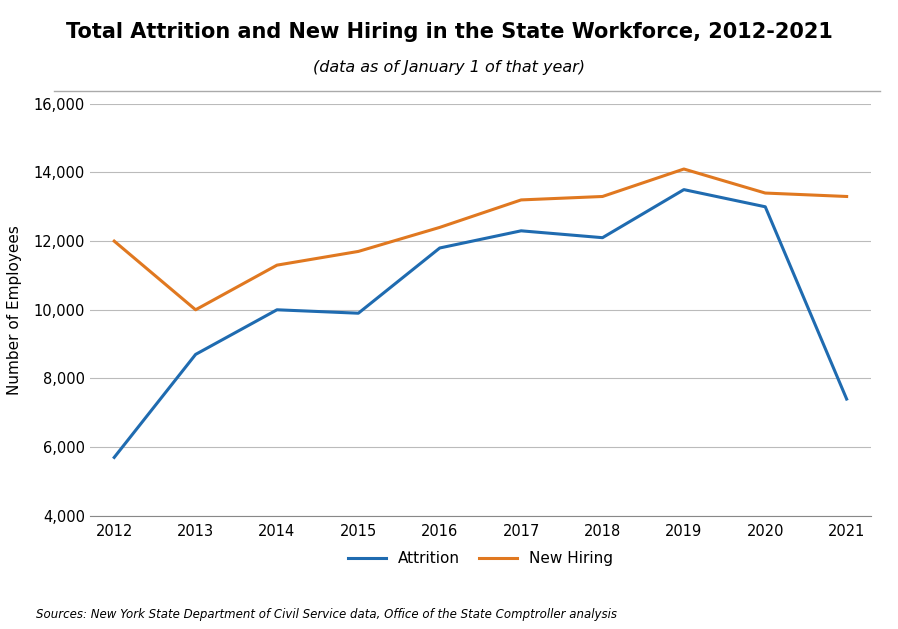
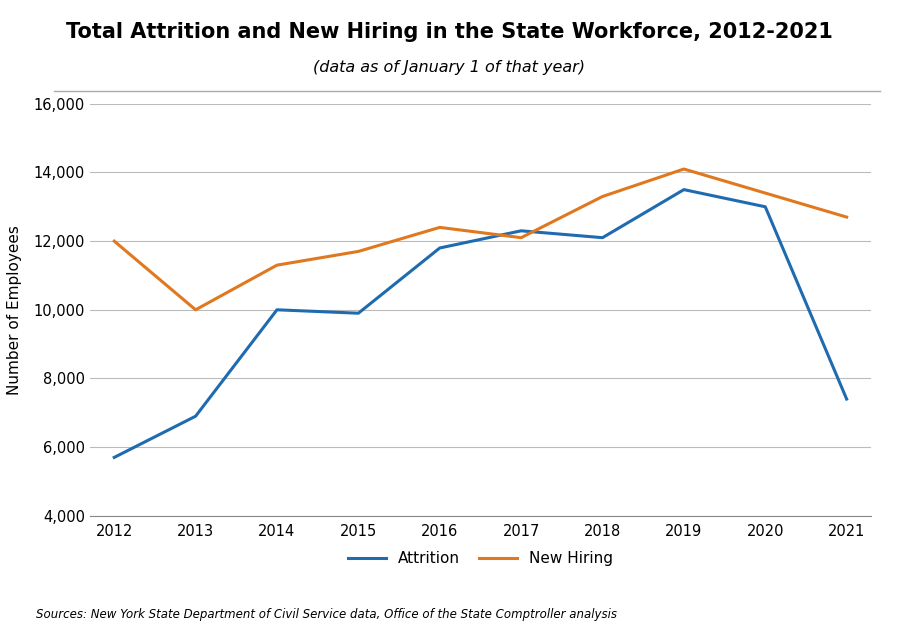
Attrition/2013: 8,700 -> 6,900
New Hiring/2017: 13,200 -> 12,100
New Hiring/2021: 13,300 -> 12,700
